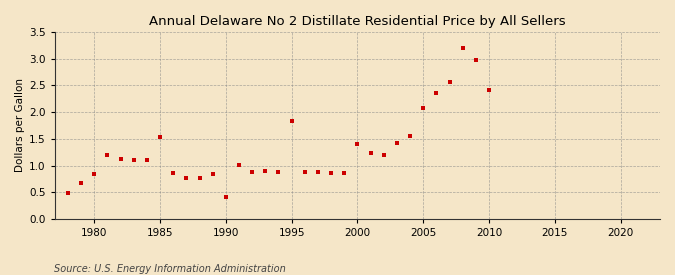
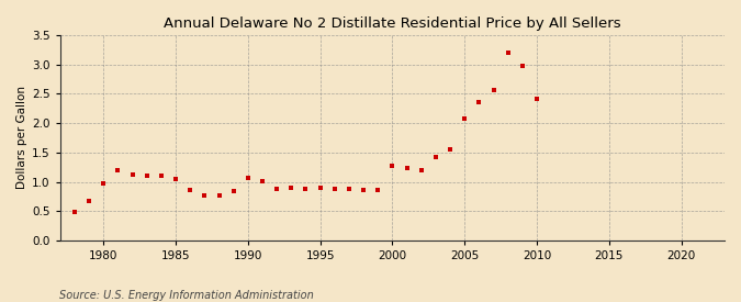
1980: 0.84 -> 0.97
1985: 1.54 -> 1.04
1990: 0.42 -> 1.06
1995: 1.84 -> 0.90
2000: 1.40 -> 1.27
